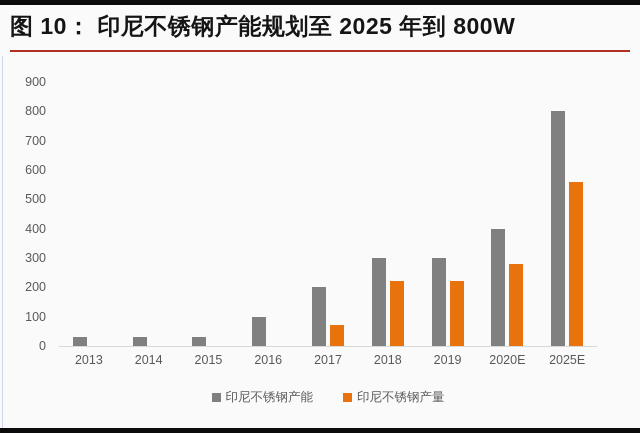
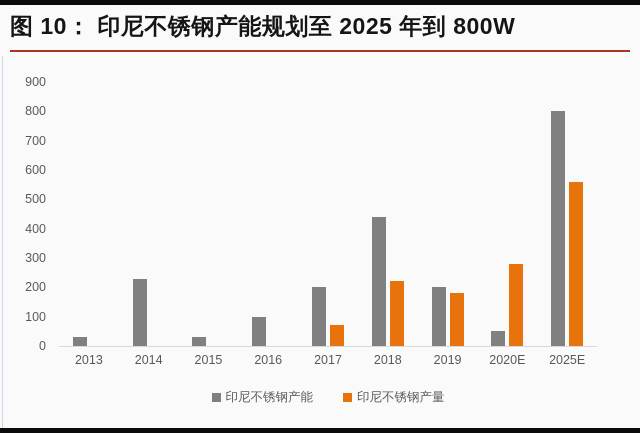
印尼不锈钢产能/2014: 30 -> 230
印尼不锈钢产能/2018: 300 -> 440
印尼不锈钢产能/2019: 300 -> 200
印尼不锈钢产量/2019: 220 -> 180
印尼不锈钢产能/2020E: 400 -> 50
